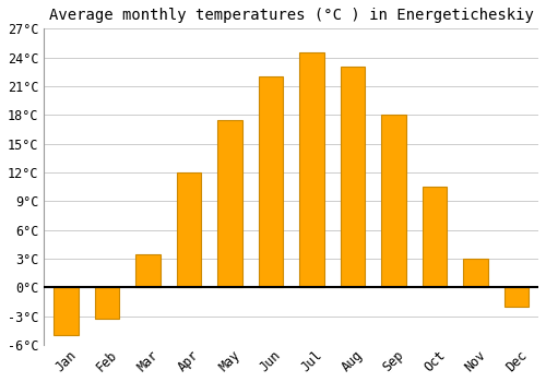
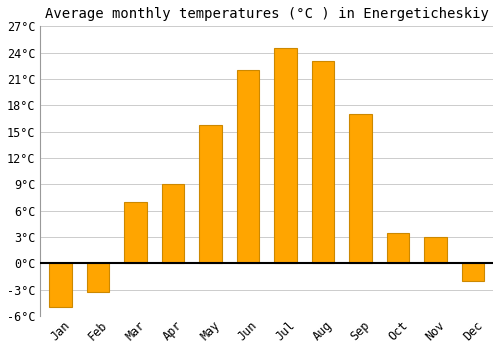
Mar: 3.5°C -> 7.0°C
Apr: 12.0°C -> 9.0°C
May: 17.5°C -> 15.8°C
Sep: 18.0°C -> 17.0°C
Oct: 10.5°C -> 3.4°C
